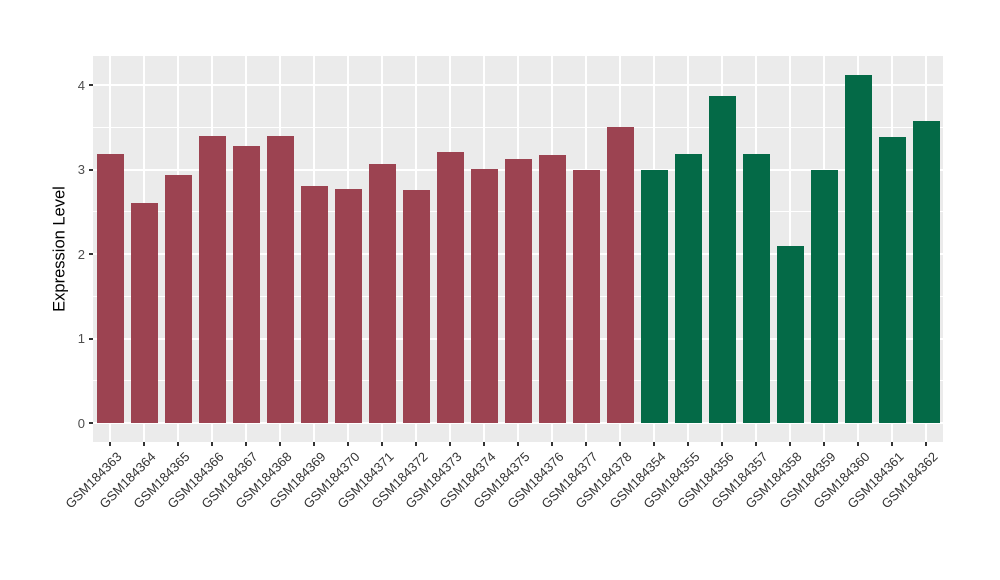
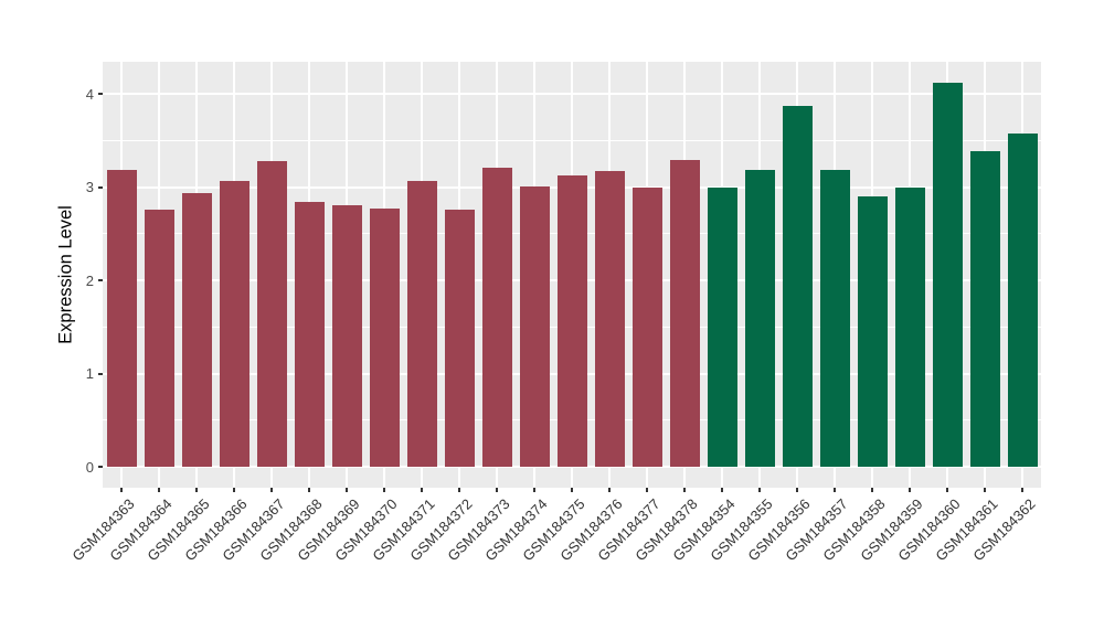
GSM184364: 2.6 -> 2.8
GSM184366: 3.4 -> 3.1
GSM184368: 3.4 -> 2.8
GSM184378: 3.5 -> 3.3
GSM184358: 2.1 -> 2.9
